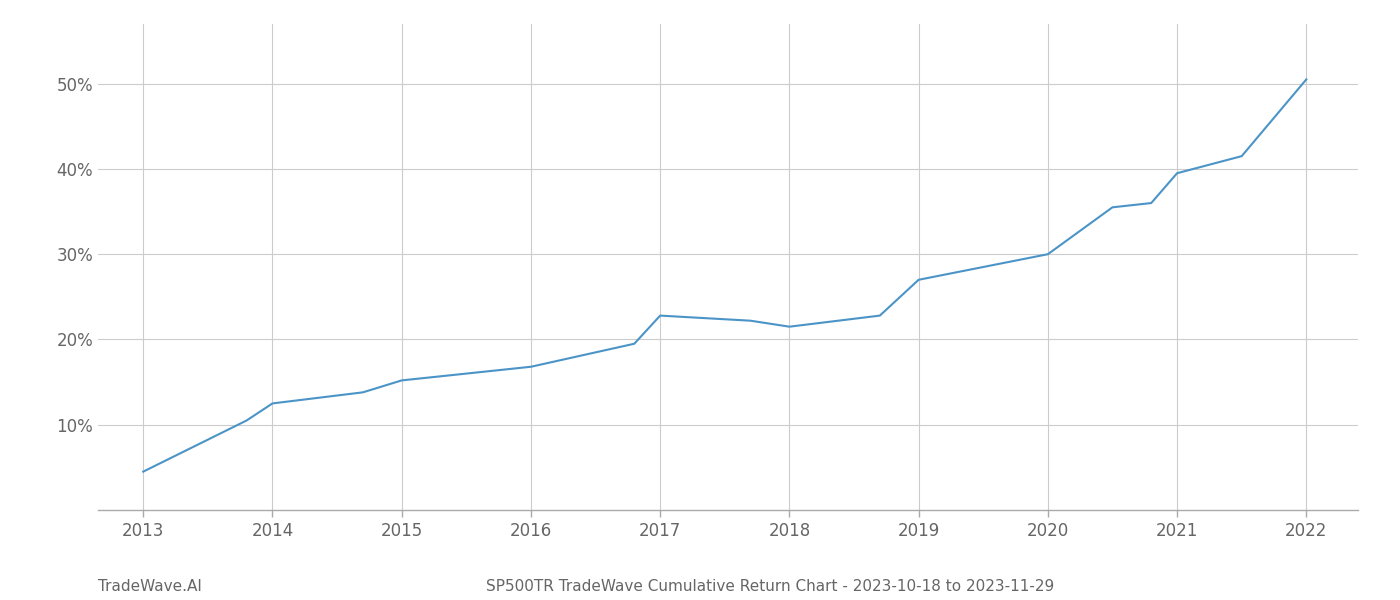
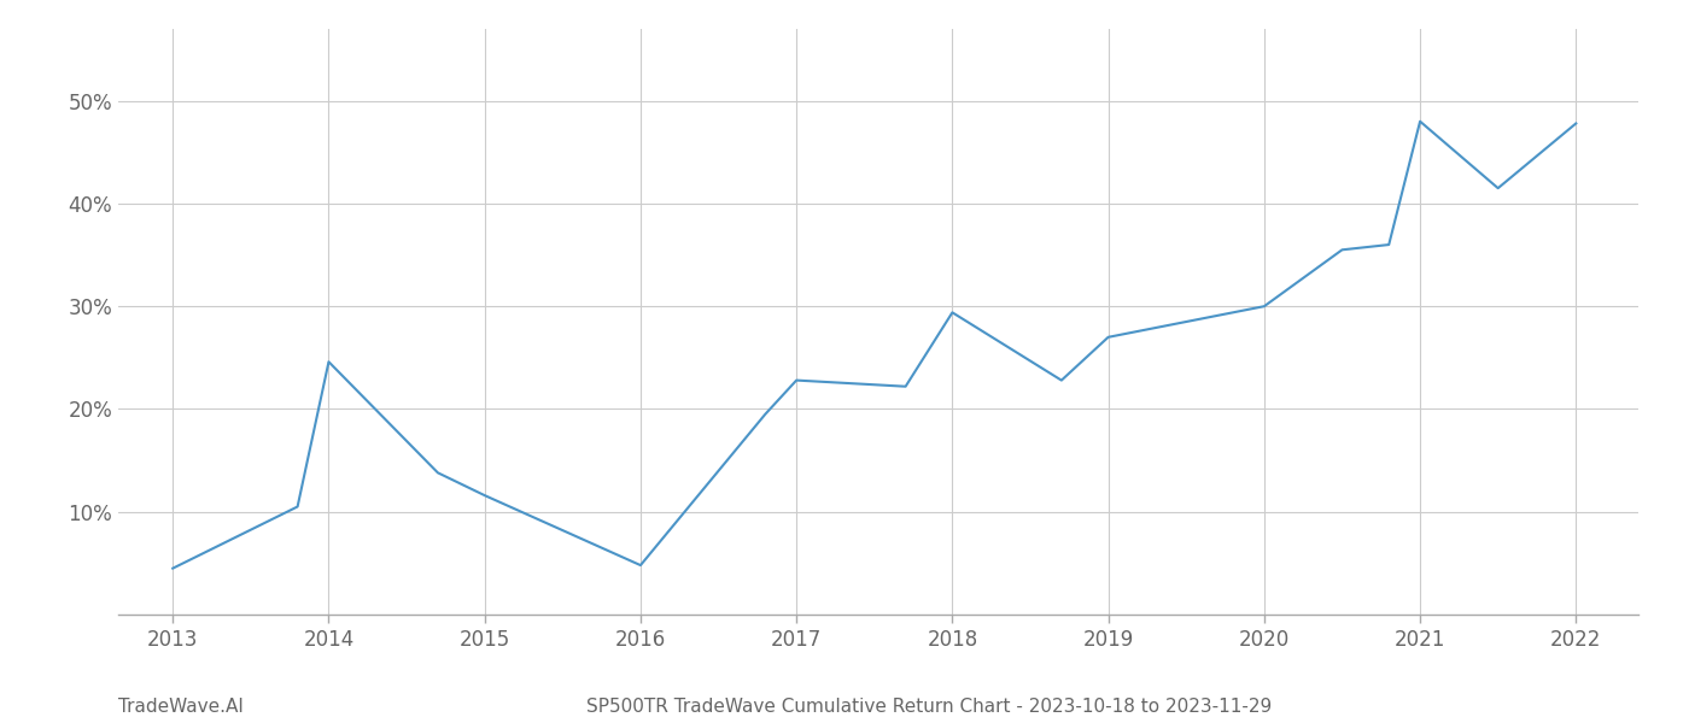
2014: 12.5% -> 24.6%
2015: 15.2% -> 11.6%
2016: 16.8% -> 4.8%
2018: 21.5% -> 29.4%
2021: 39.5% -> 48.0%
2022: 50.5% -> 47.8%
